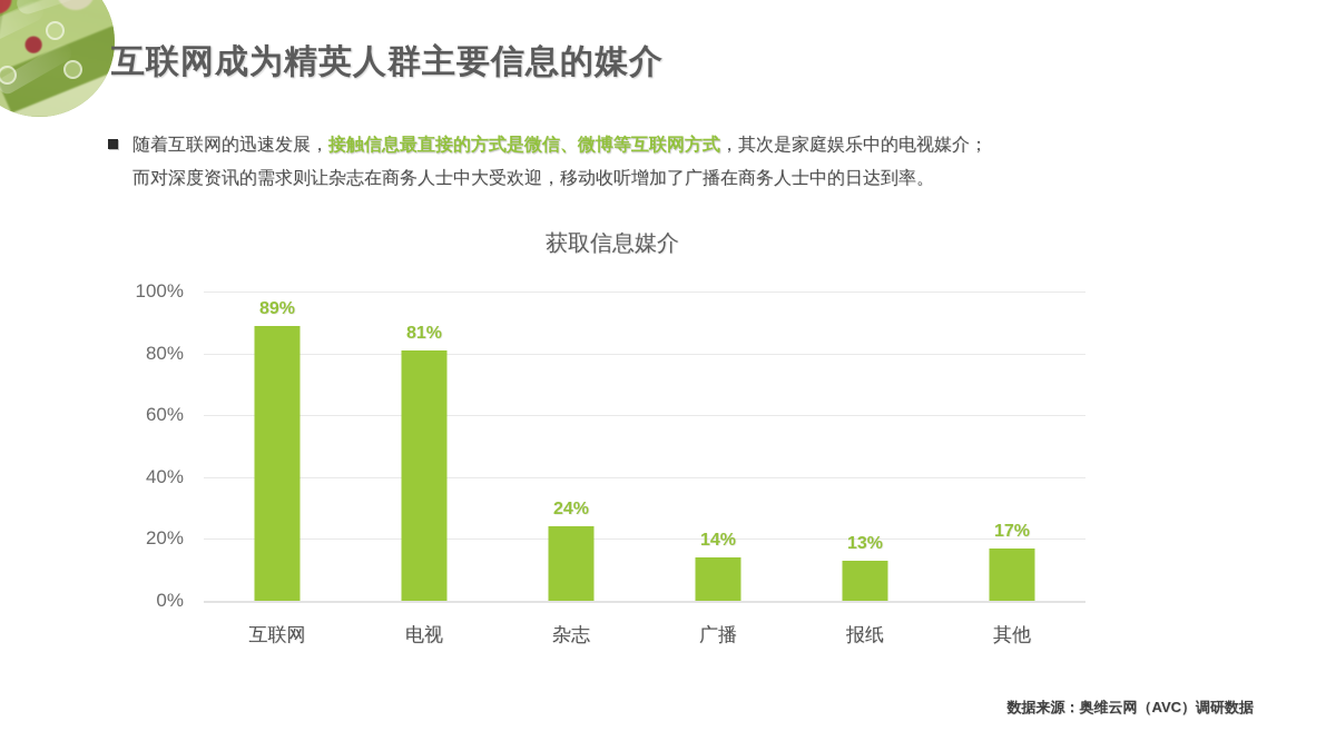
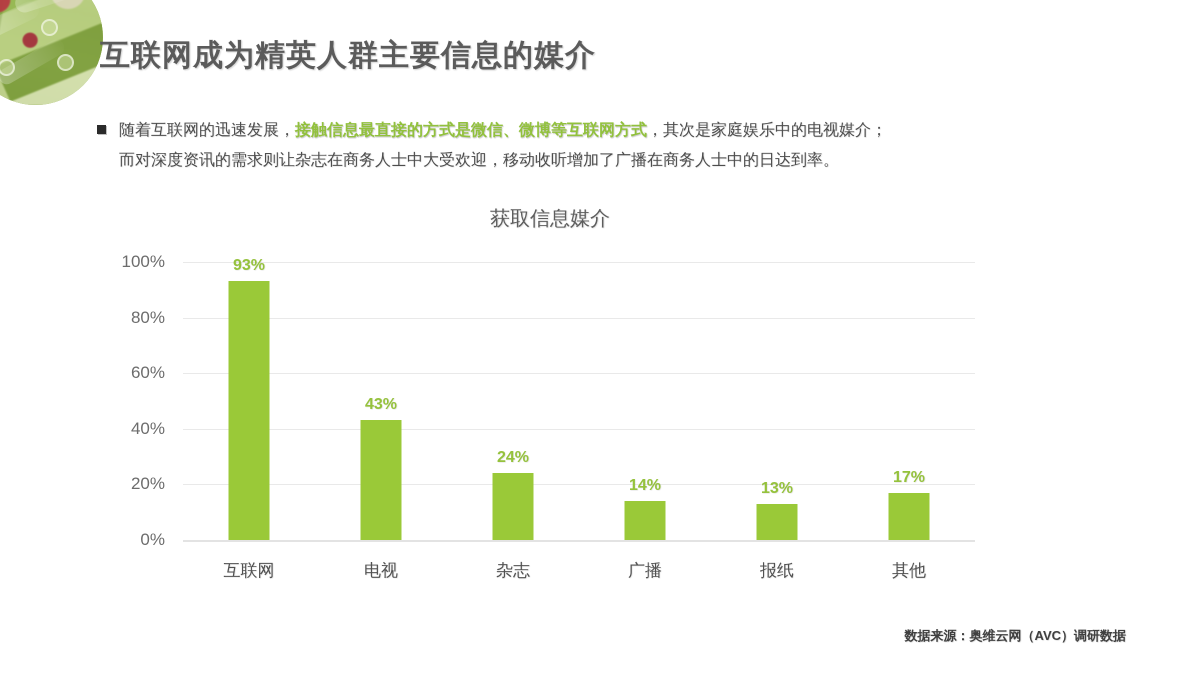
互联网: 89% -> 93%
电视: 81% -> 43%
